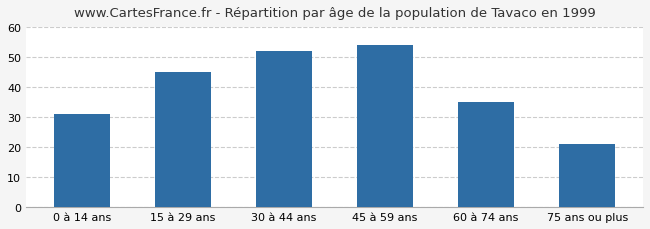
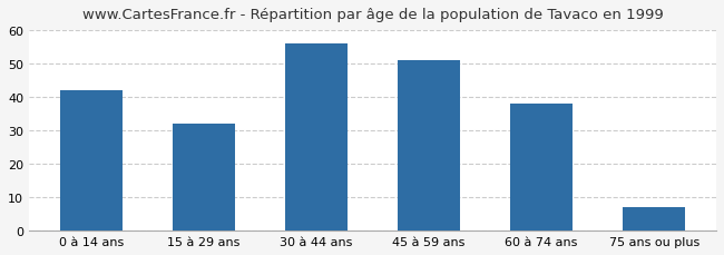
0 à 14 ans: 31 -> 42
15 à 29 ans: 45 -> 32
30 à 44 ans: 52 -> 56
45 à 59 ans: 54 -> 51
60 à 74 ans: 35 -> 38
75 ans ou plus: 21 -> 7
